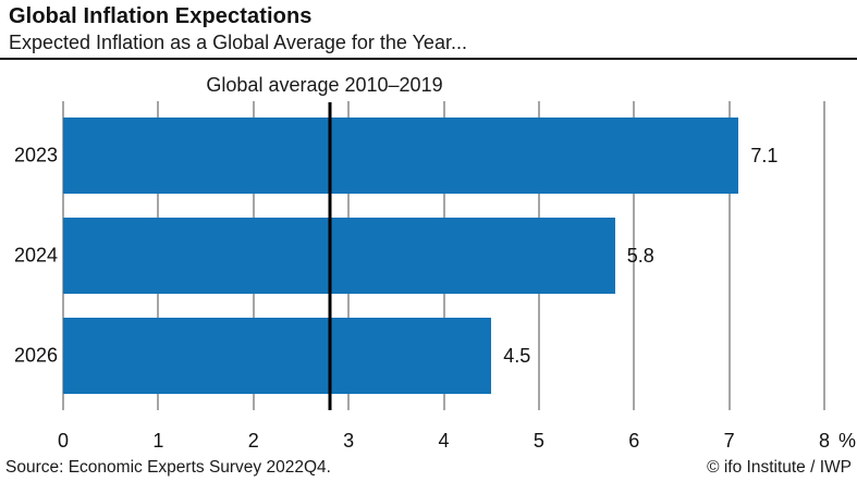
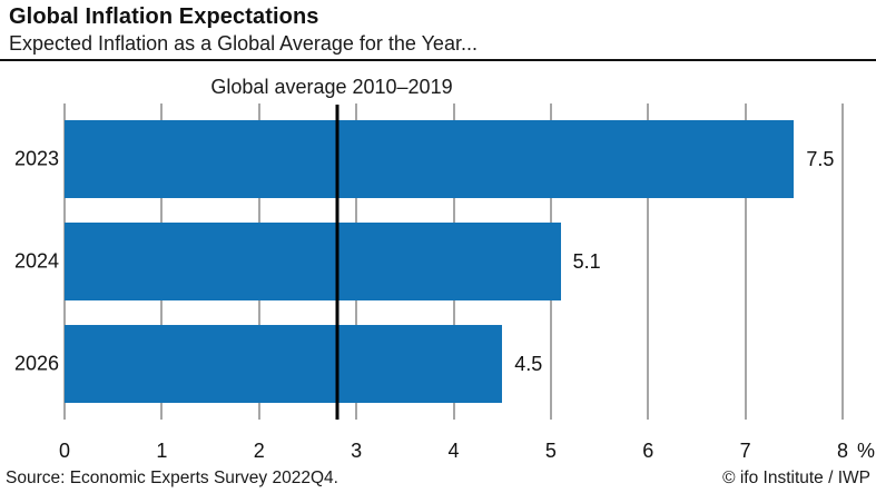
2023: 7.1 -> 7.5
2024: 5.8 -> 5.1
